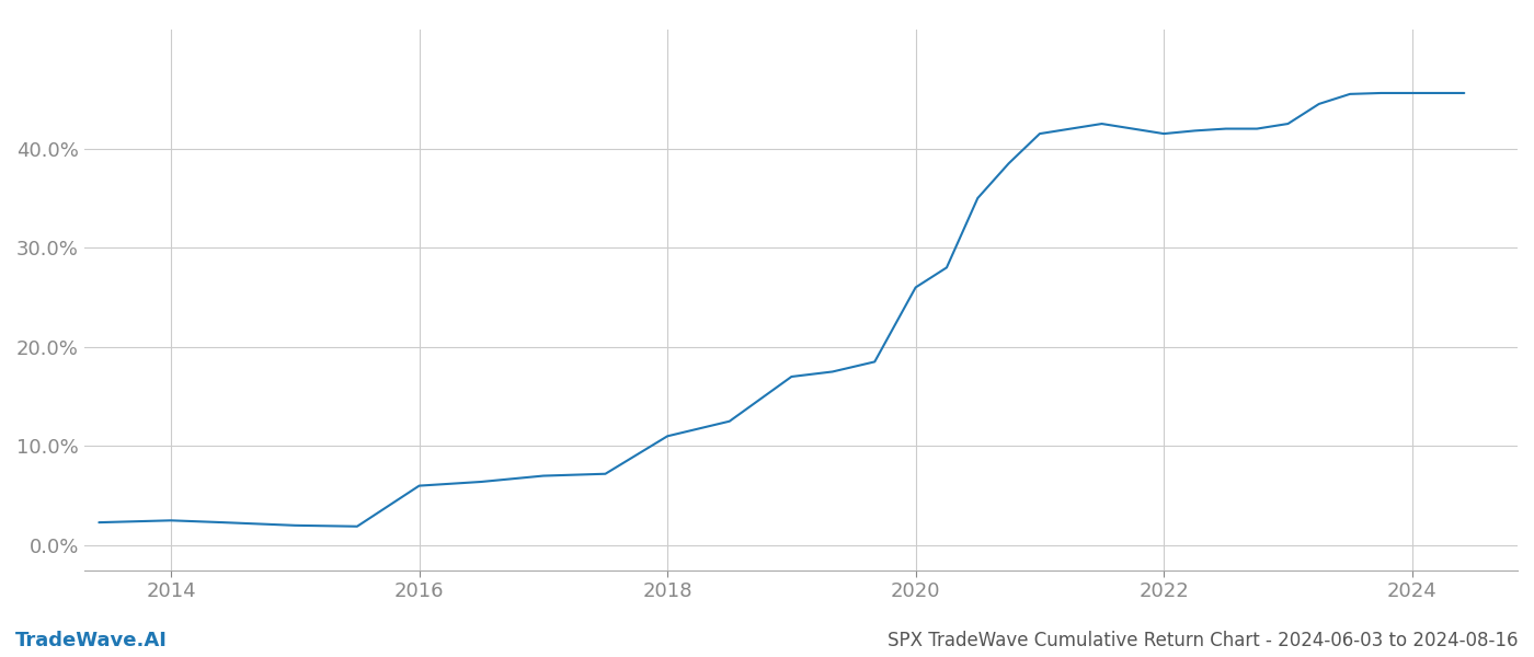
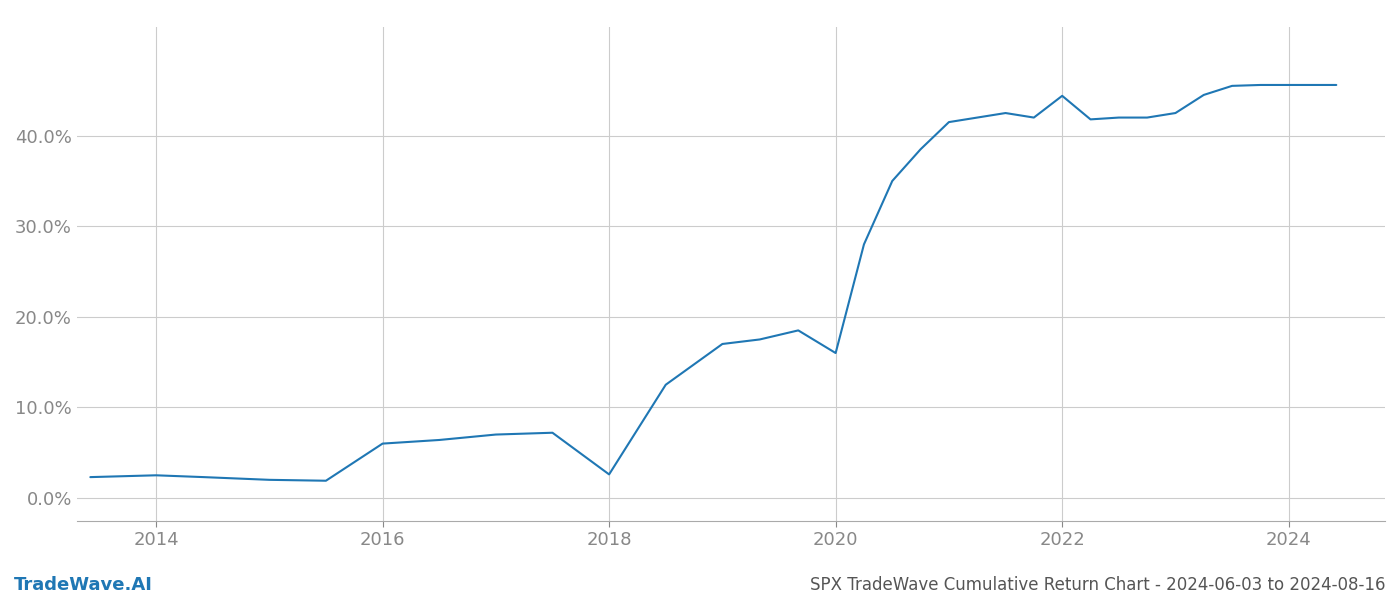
2018: 11.0% -> 2.6%
2020: 26.0% -> 16.0%
2022: 41.5% -> 44.4%
